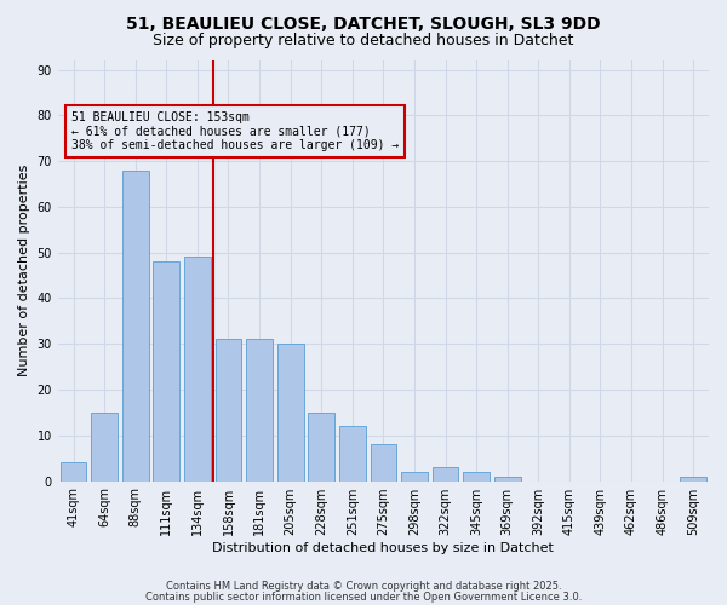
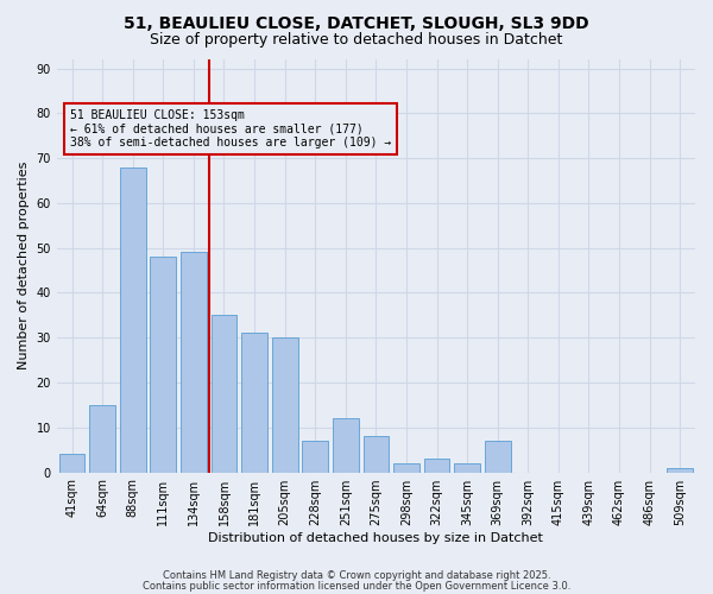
158sqm: 31 -> 35
228sqm: 15 -> 7
369sqm: 1 -> 7
